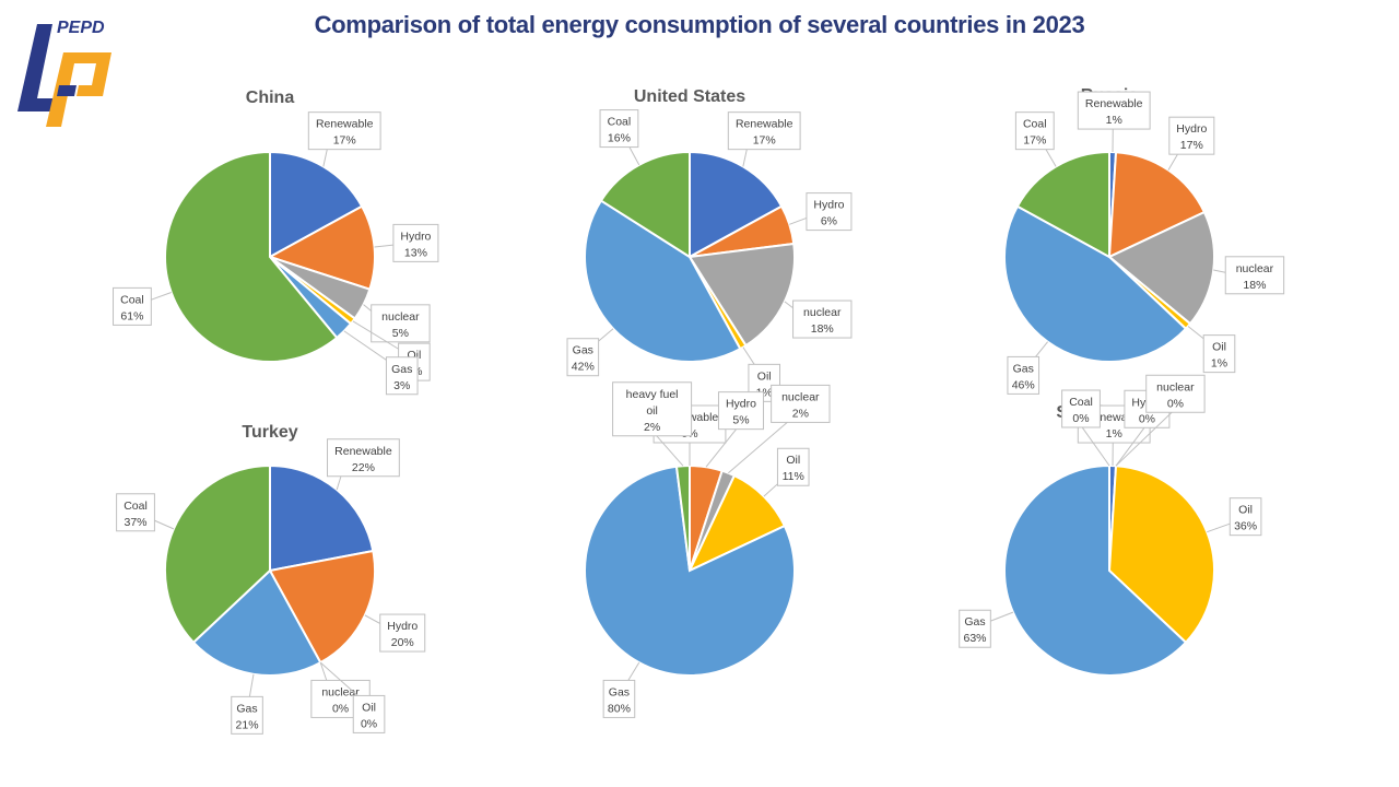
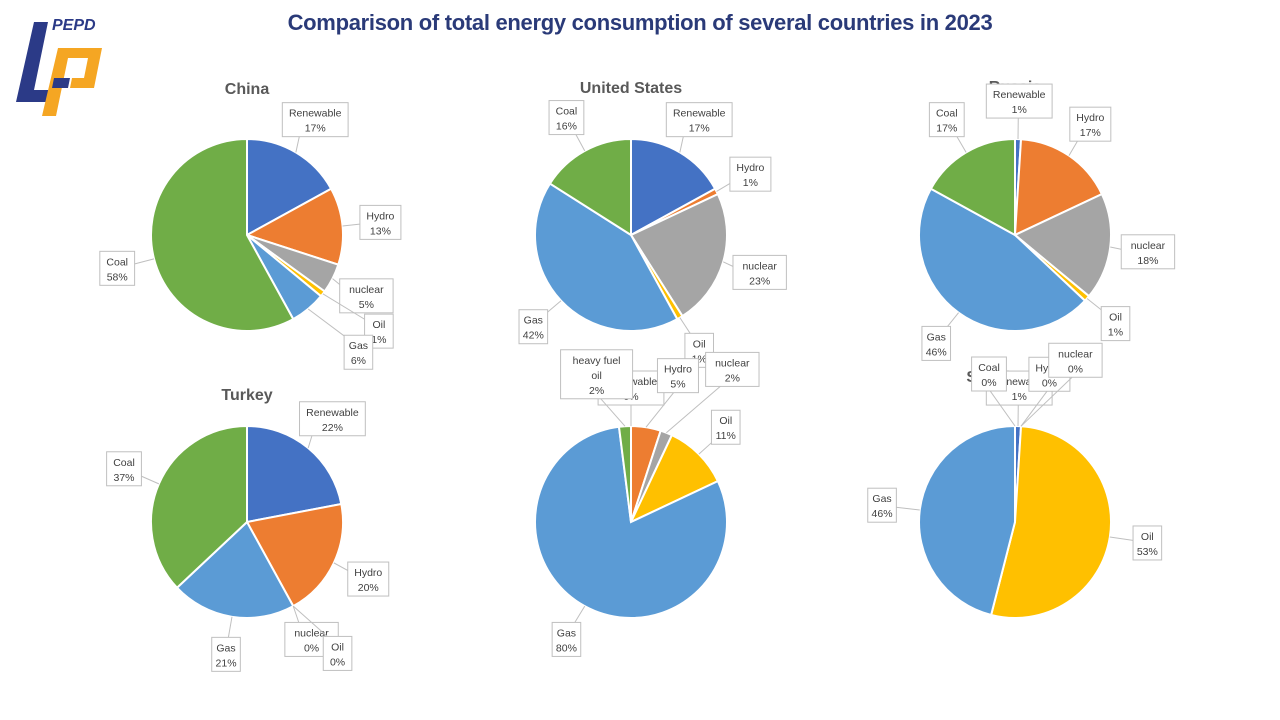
China/Gas: 3% -> 6%
China/Coal: 61% -> 58%
United States/Hydro: 6% -> 1%
United States/nuclear: 18% -> 23%
Saudi Arabia/Oil: 36% -> 53%
Saudi Arabia/Gas: 63% -> 46%
